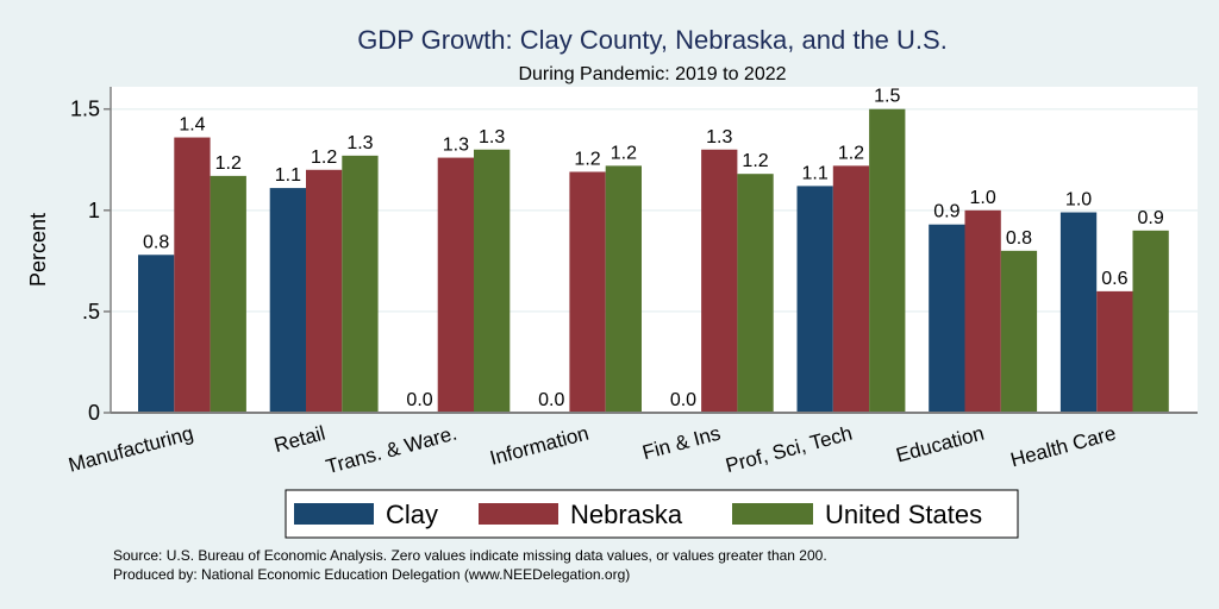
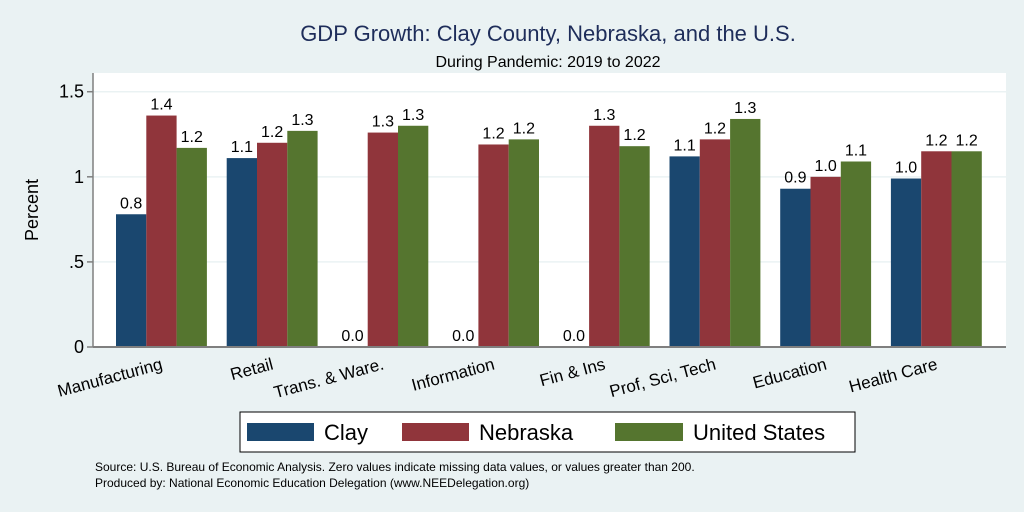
United States/Prof, Sci, Tech: 1.5 -> 1.3
United States/Education: 0.8 -> 1.1
Nebraska/Health Care: 0.6 -> 1.2
United States/Health Care: 0.9 -> 1.2
